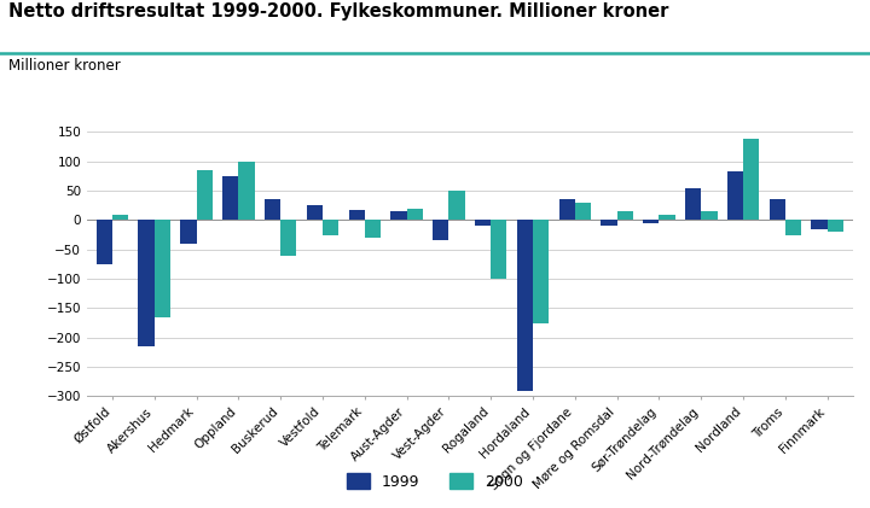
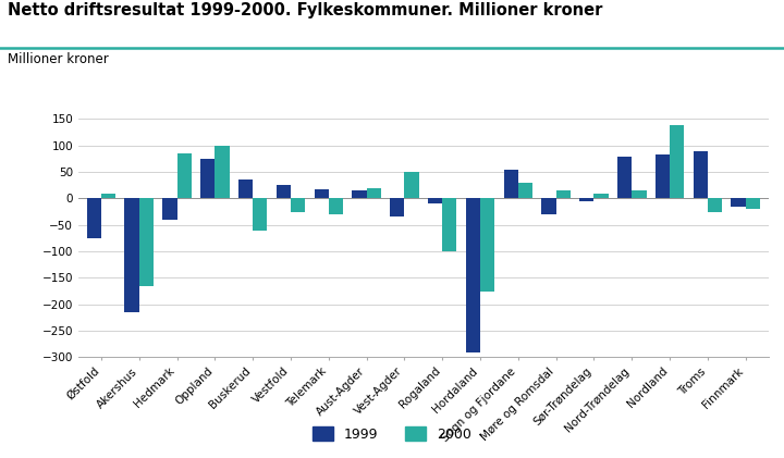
1999/Sogn og Fjordane: 35 -> 55
1999/Møre og Romsdal: -10 -> -30
1999/Nord-Trøndelag: 55 -> 80
1999/Troms: 35 -> 90
